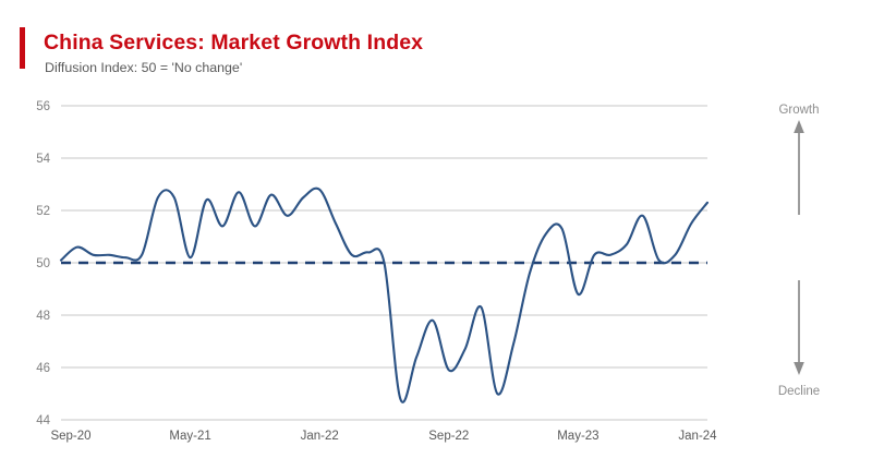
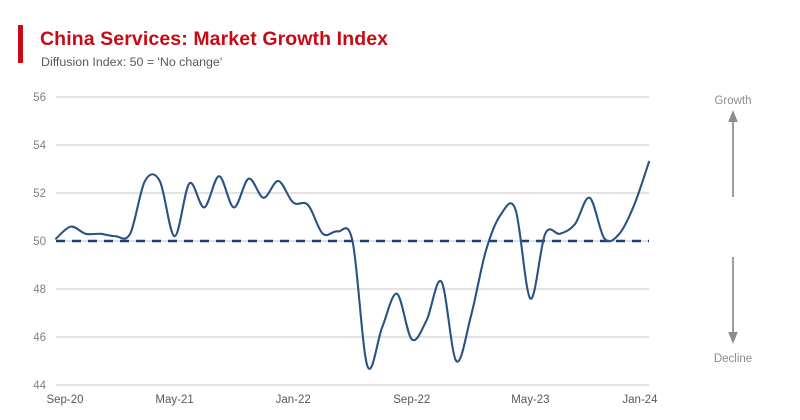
Jan-22: 52.8 -> 51.6
May-23: 48.8 -> 47.6
Jan-24: 52.3 -> 53.3
